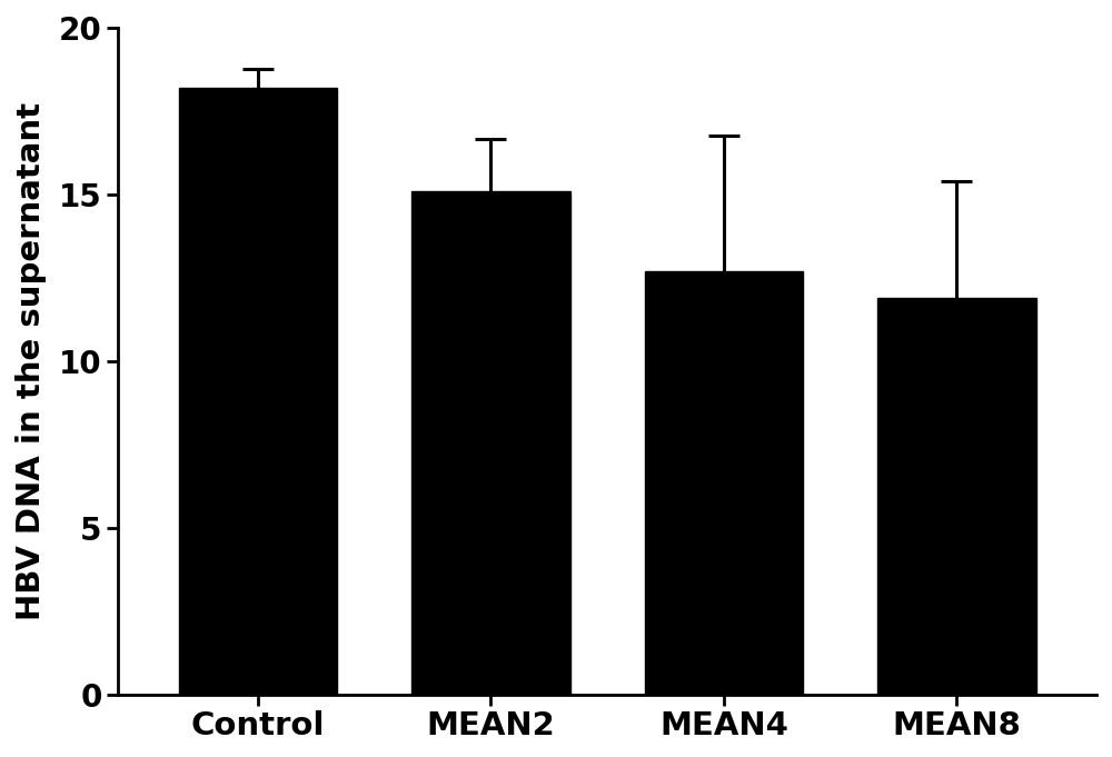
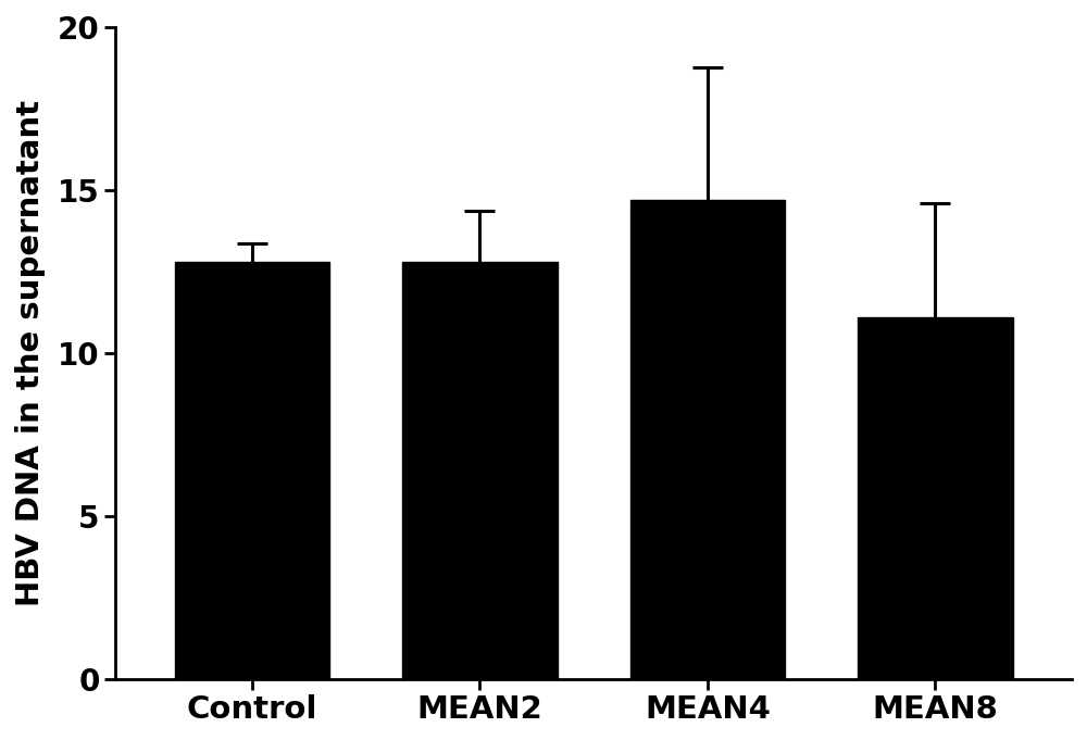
Control: 18.2 -> 12.8
MEAN2: 15.1 -> 12.8
MEAN4: 12.7 -> 14.7
MEAN8: 11.9 -> 11.1
